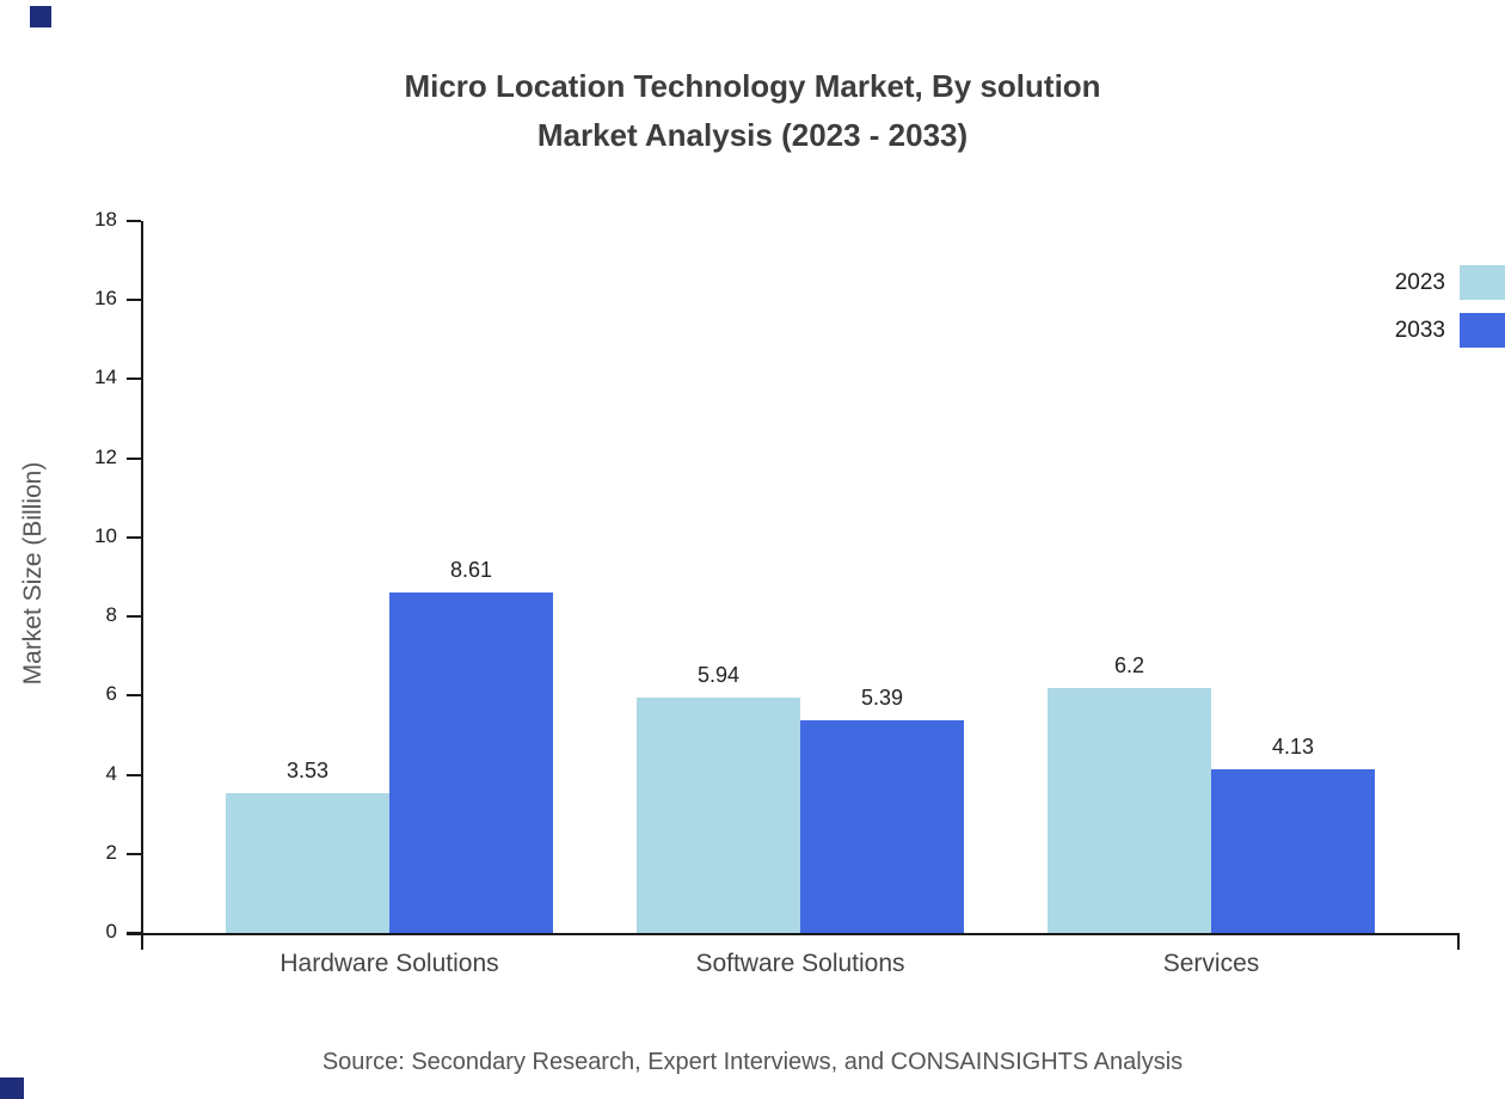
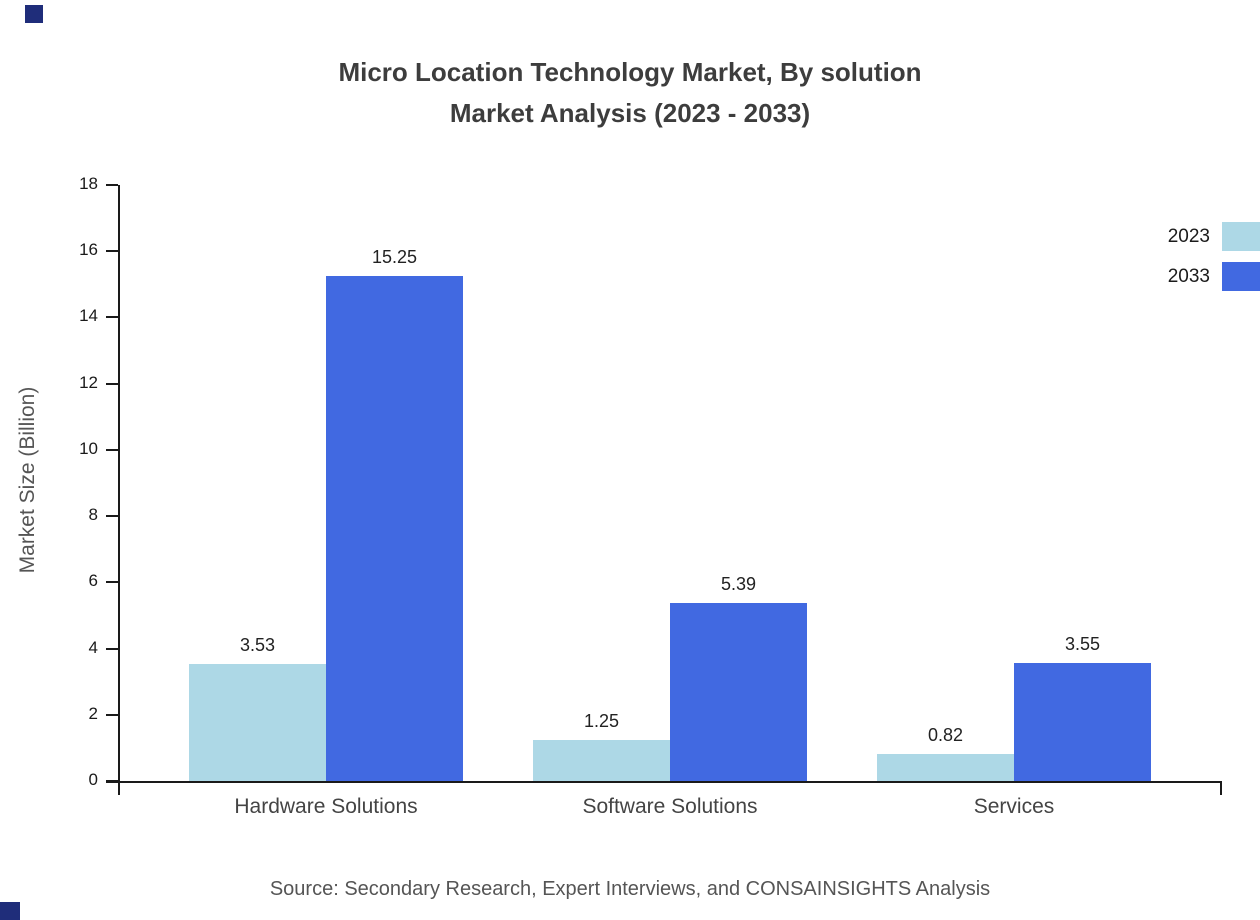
2033/Hardware Solutions: 8.61 -> 15.25
2023/Software Solutions: 5.94 -> 1.25
2023/Services: 6.2 -> 0.82
2033/Services: 4.13 -> 3.55
